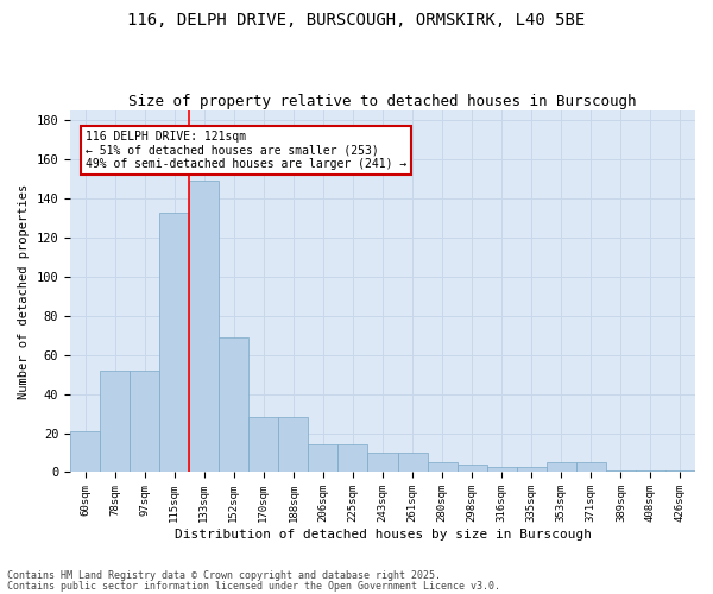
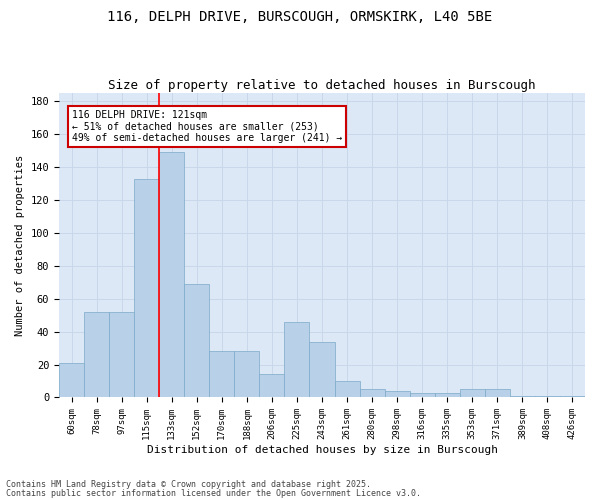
225sqm: 14 -> 46
243sqm: 10 -> 34
